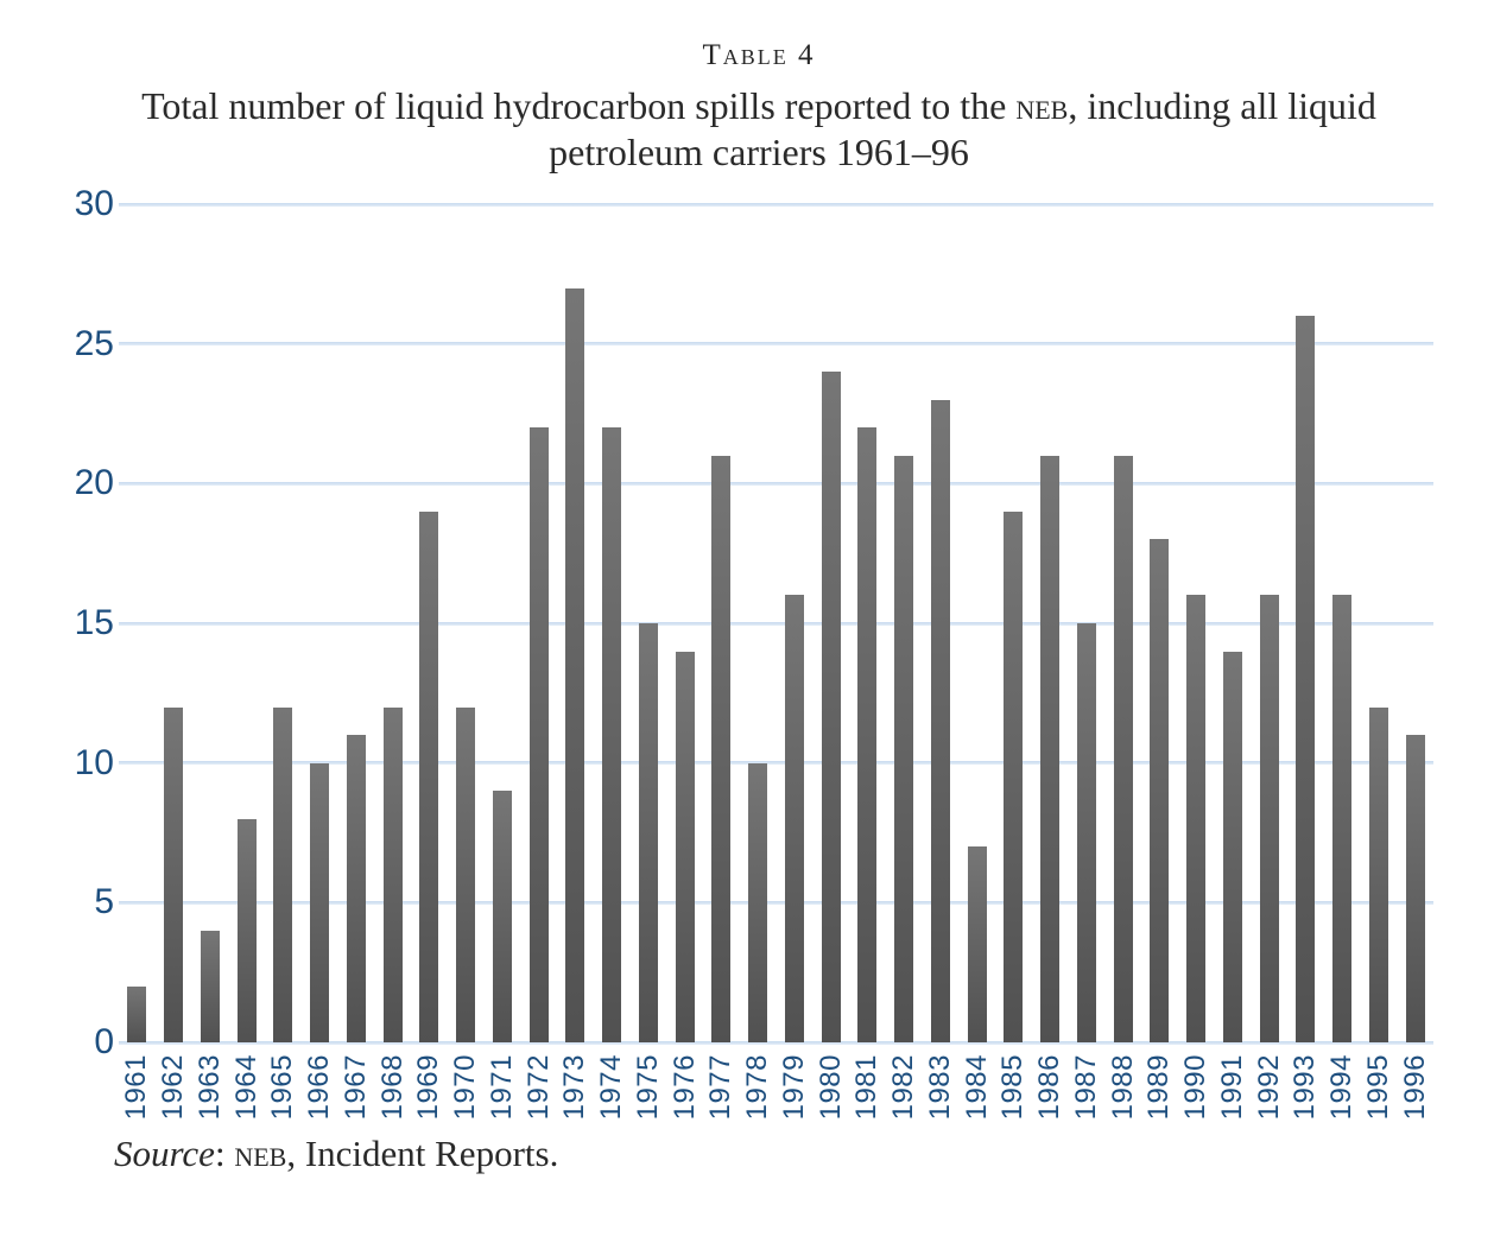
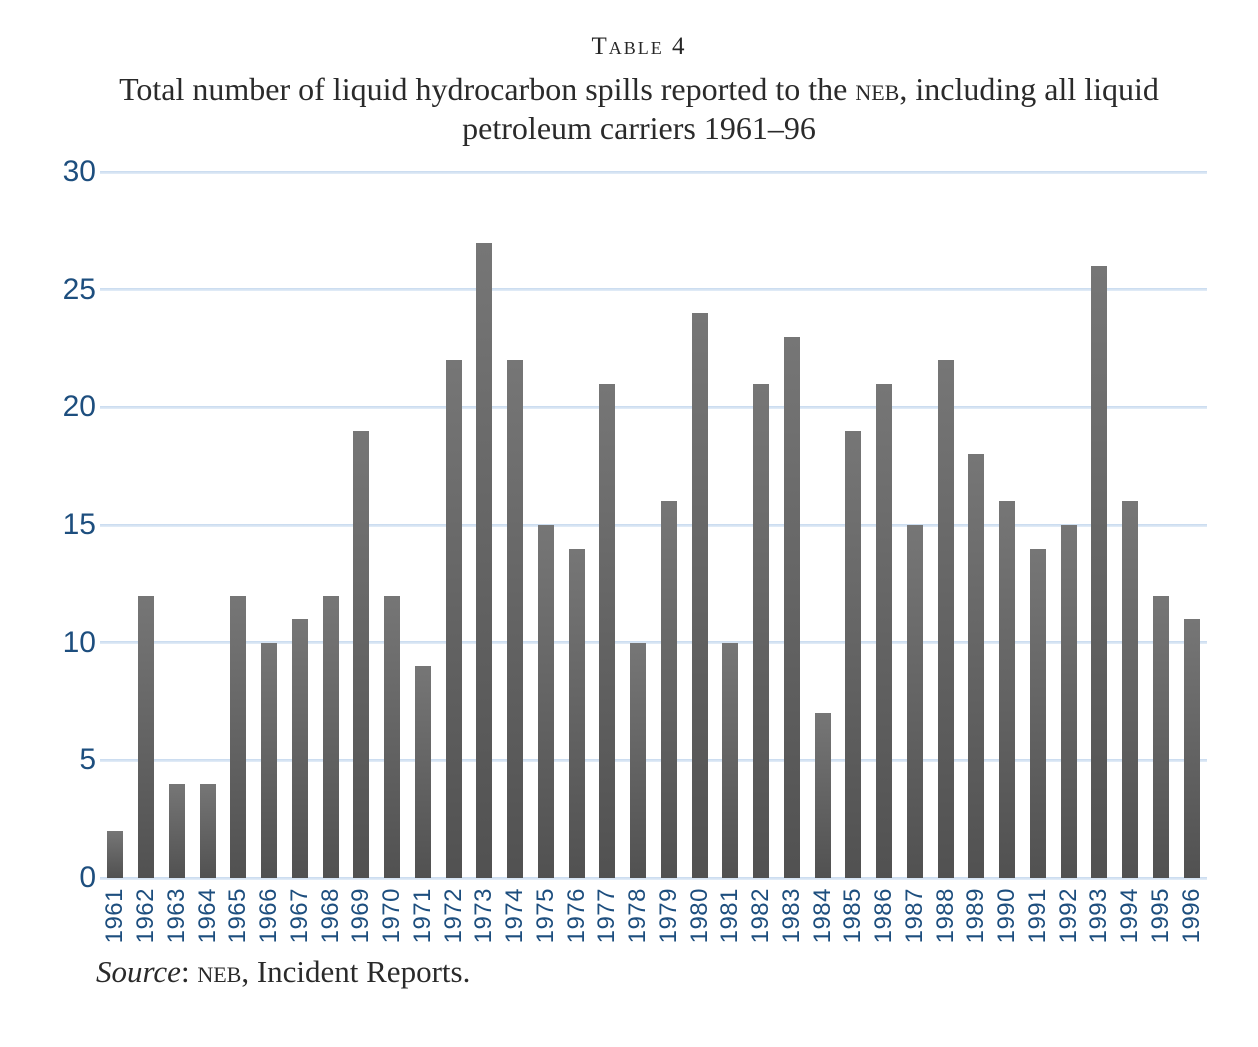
1964: 8 -> 4
1981: 22 -> 10
1988: 21 -> 22
1992: 16 -> 15
